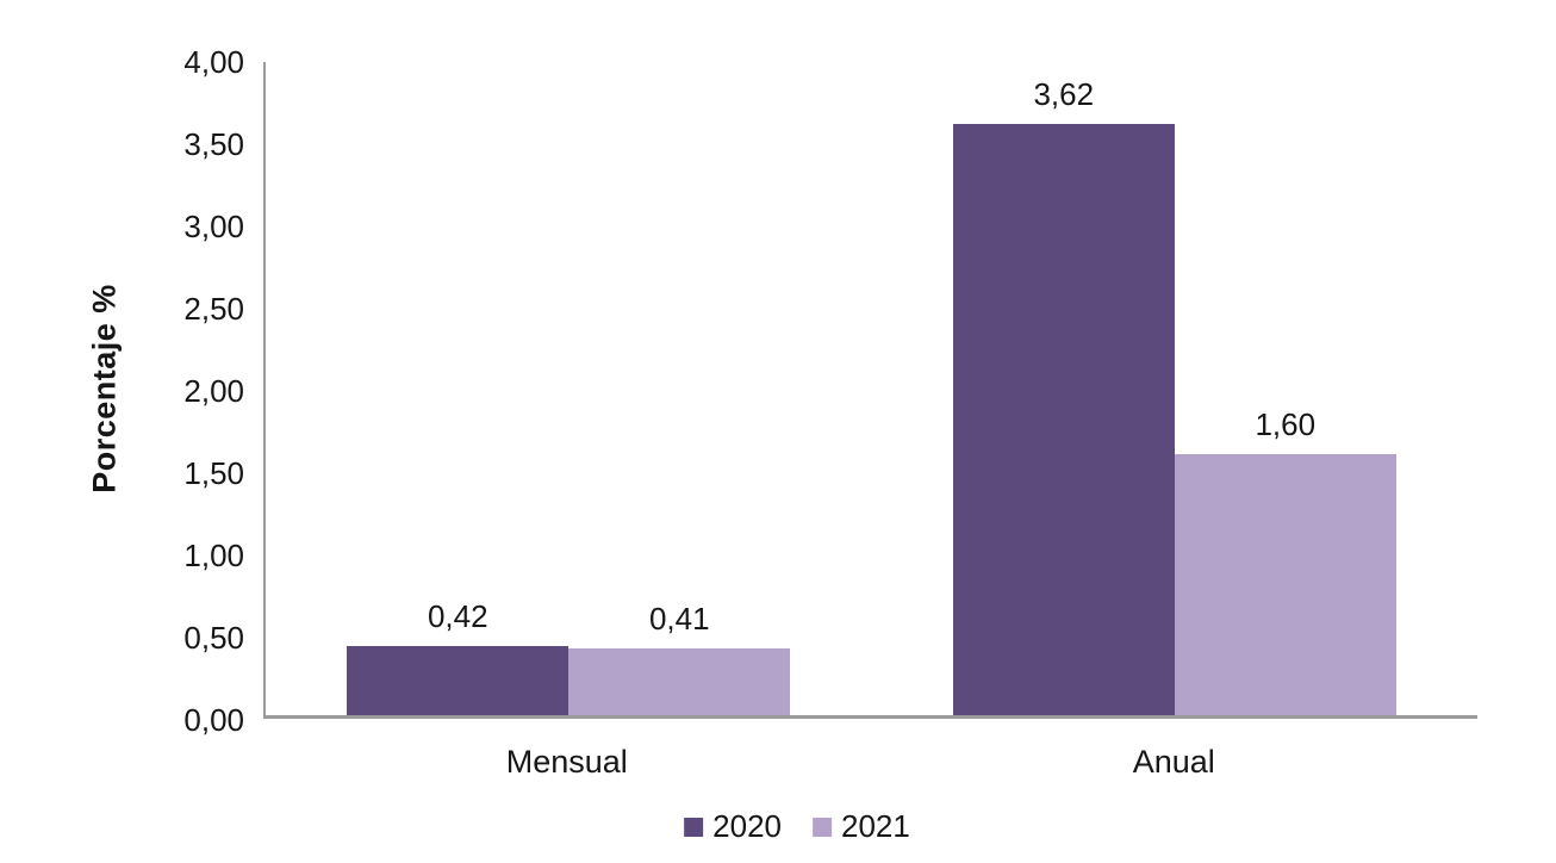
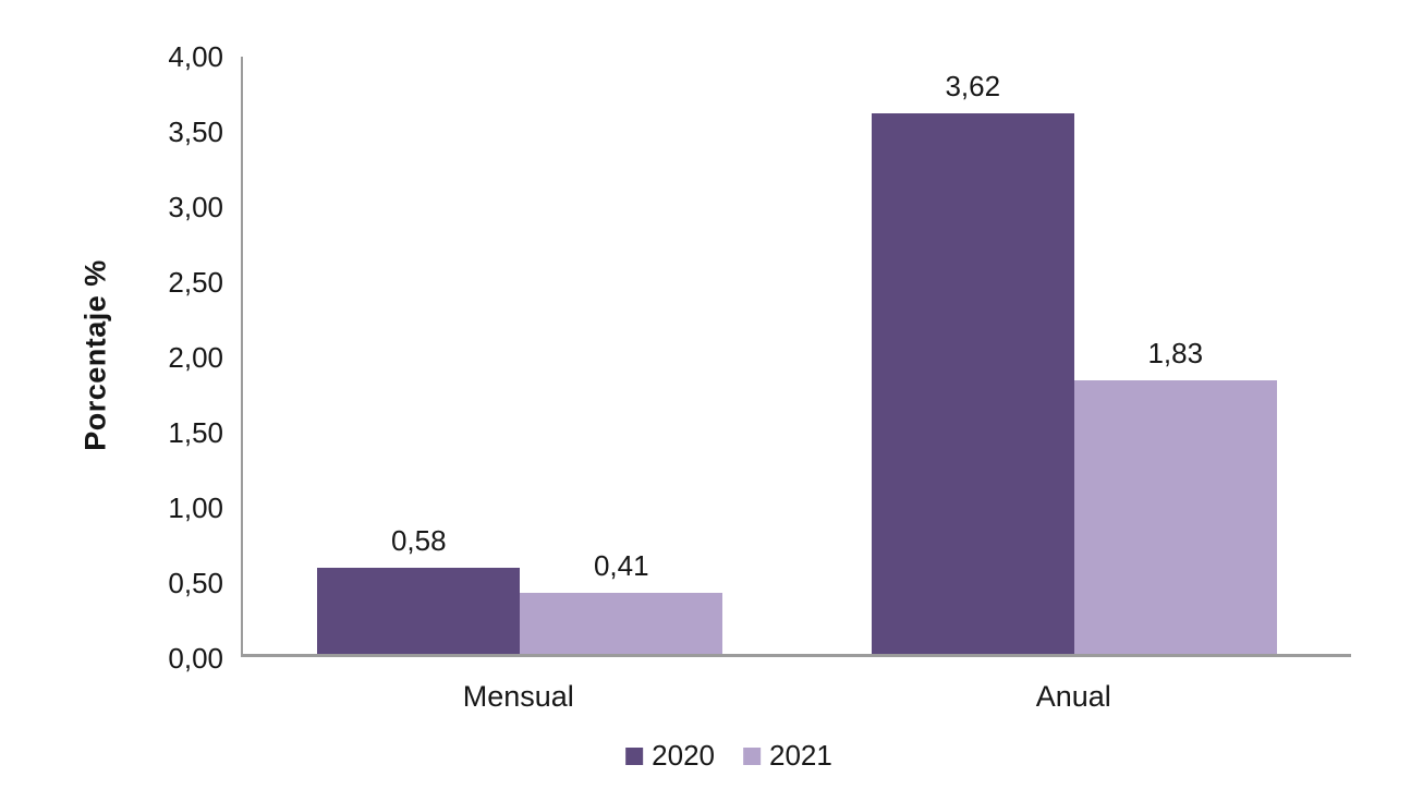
2020/Mensual: 0,42 -> 0,58
2021/Anual: 1,60 -> 1,83
